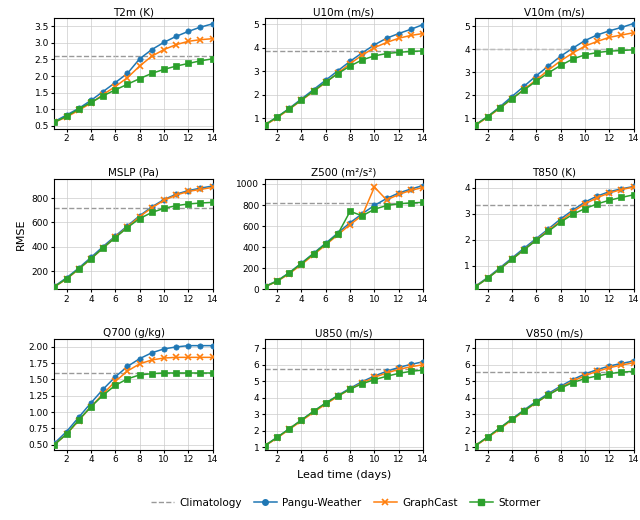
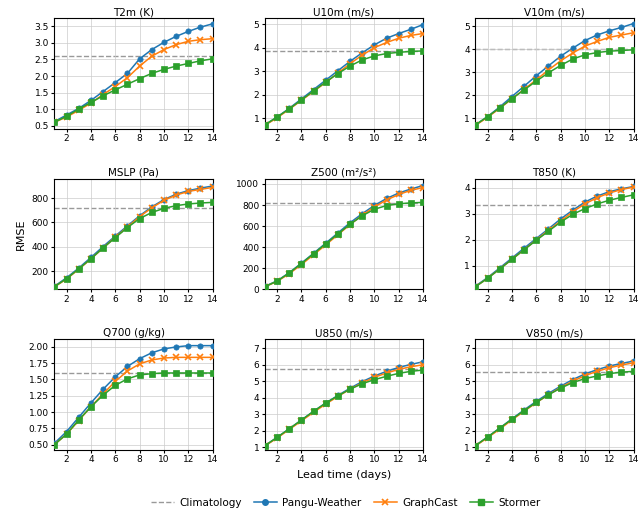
Z500 (m²/s²)/Stormer/8: 740 -> 620
Z500 (m²/s²)/GraphCast/10: 970 -> 780
